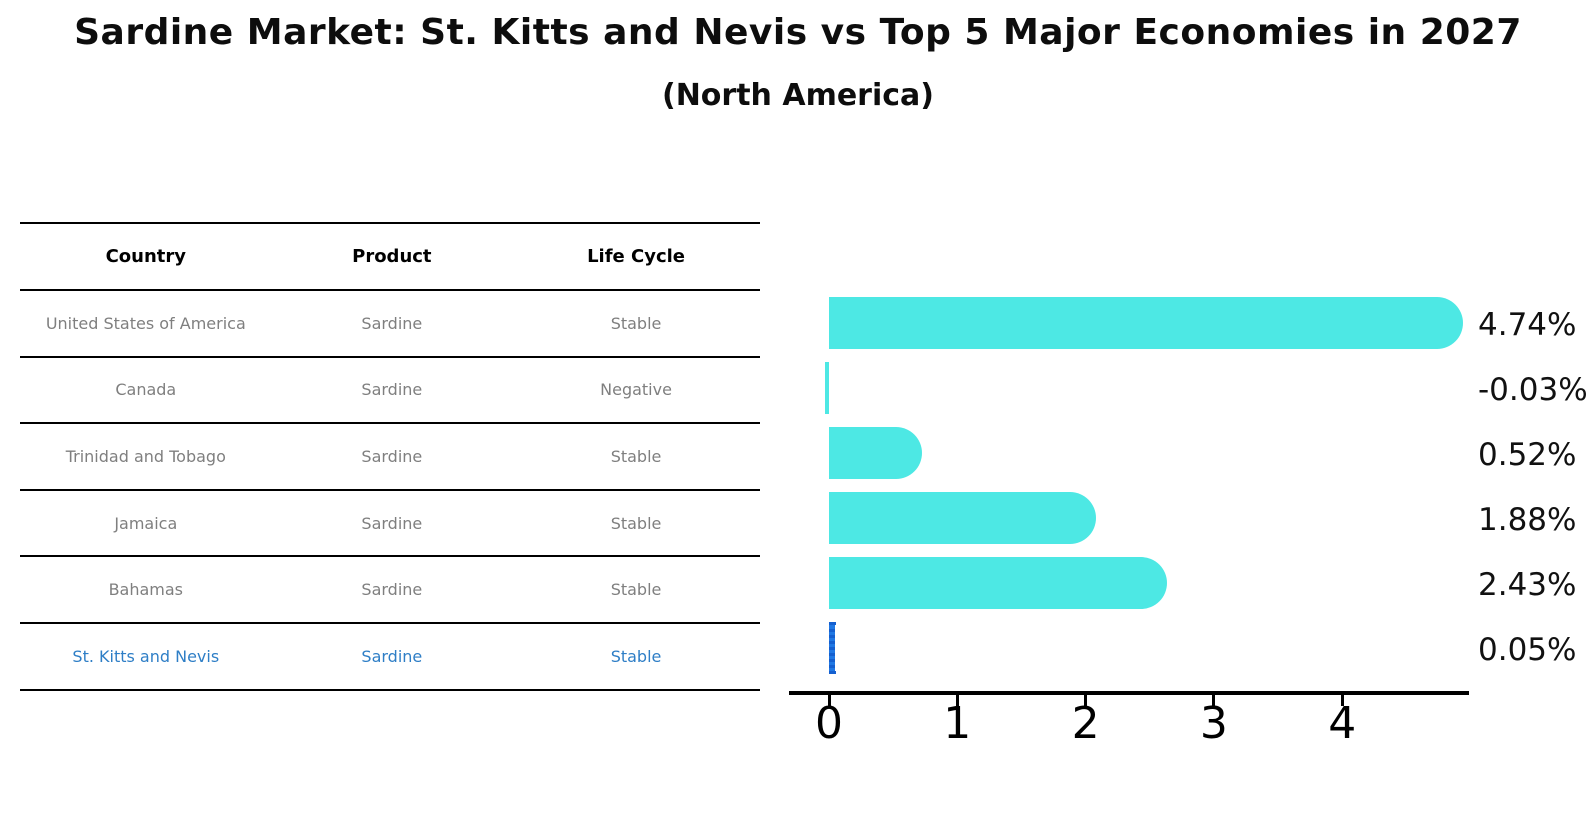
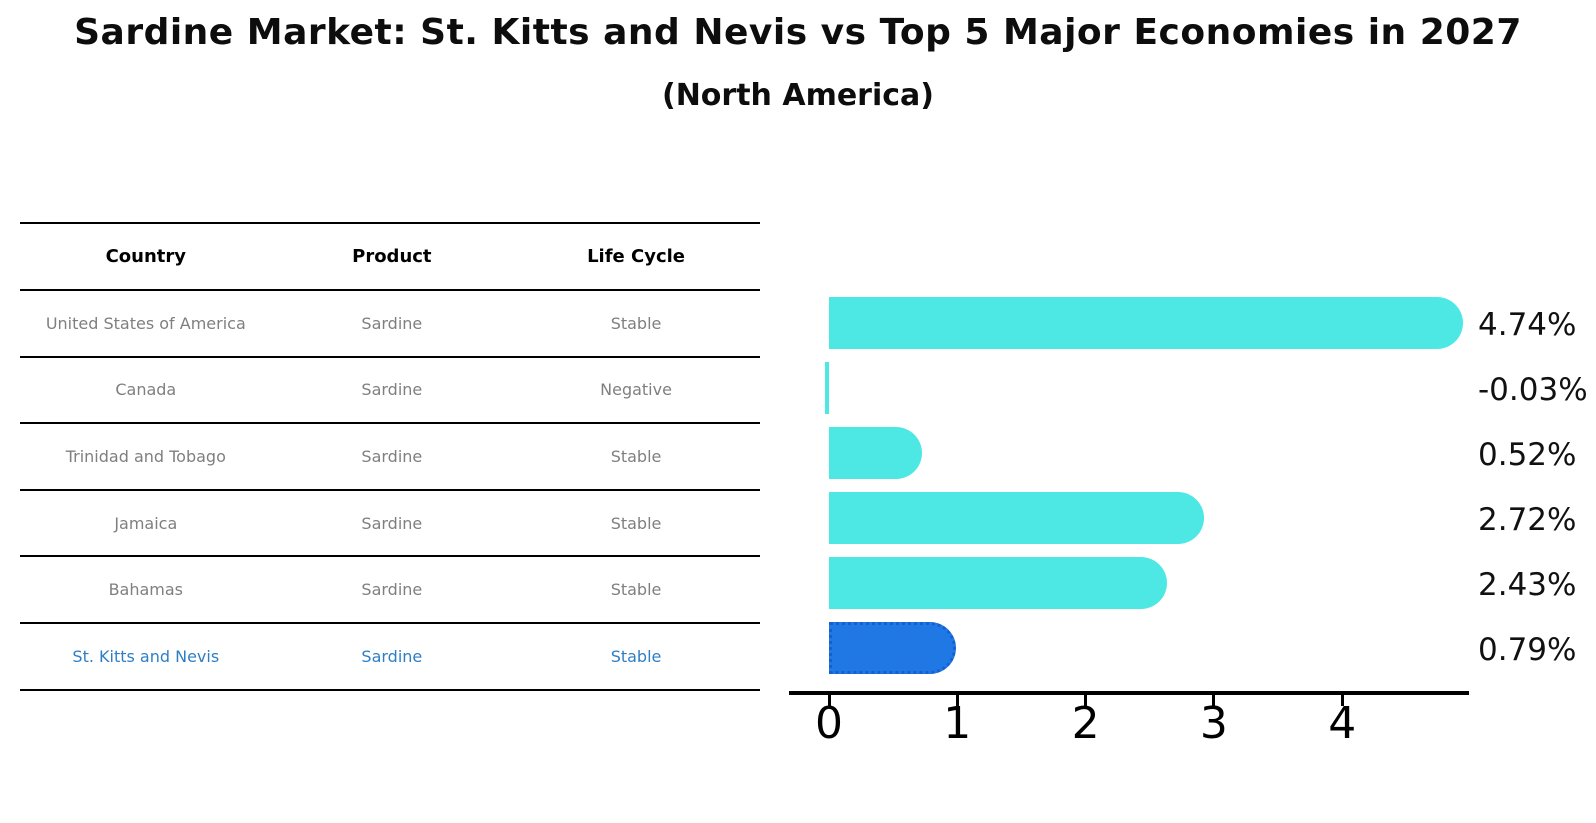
Jamaica: 1.88% -> 2.72%
St. Kitts and Nevis: 0.05% -> 0.79%
